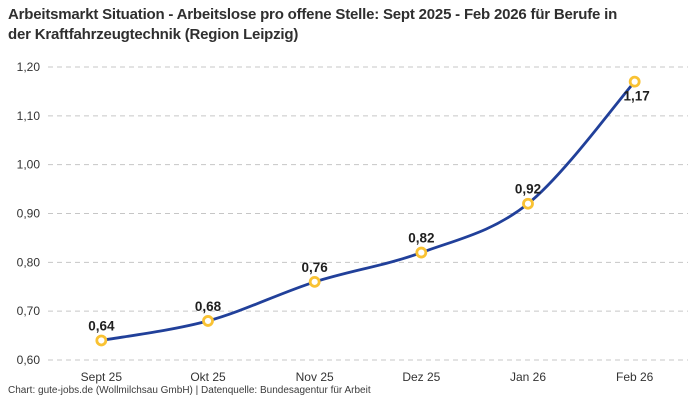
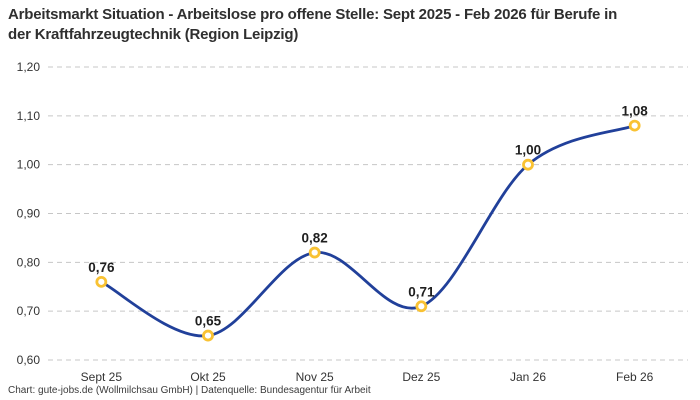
Sept 25: 0,64 -> 0,76
Okt 25: 0,68 -> 0,65
Nov 25: 0,76 -> 0,82
Dez 25: 0,82 -> 0,71
Jan 26: 0,92 -> 1,00
Feb 26: 1,17 -> 1,08
